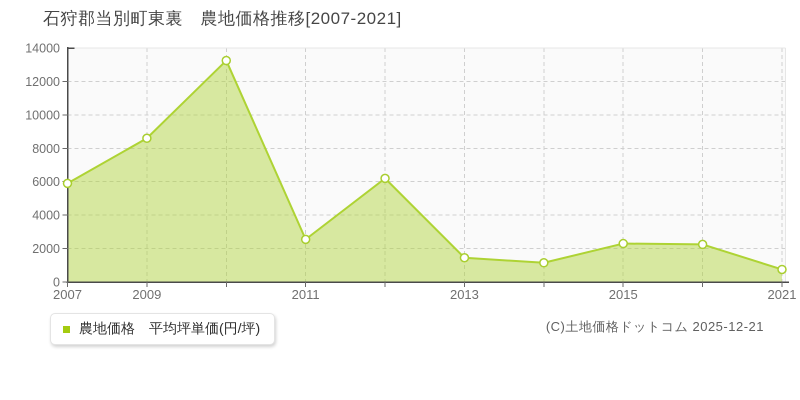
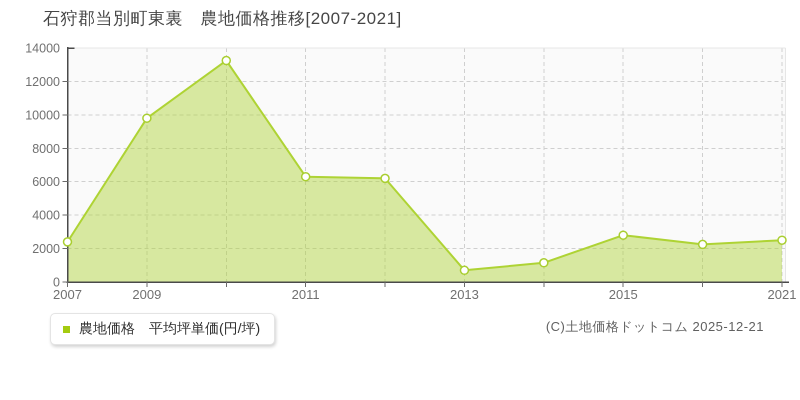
2007: 5900 -> 2400
2009: 8600 -> 9800
2011: 2600 -> 6300
2013: 1400 -> 700
2015: 2300 -> 2800
2021: 800 -> 2500
